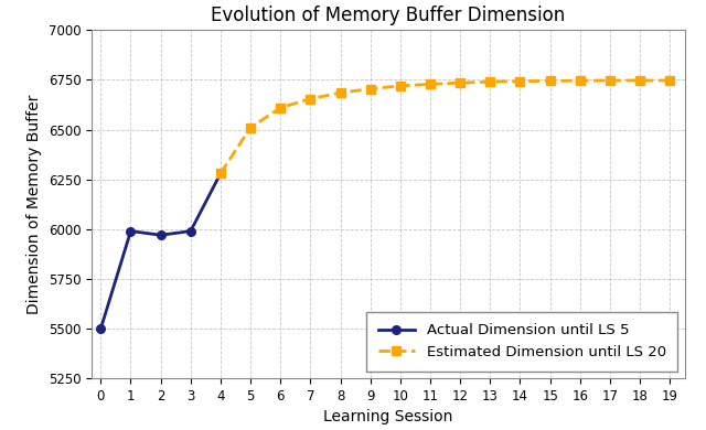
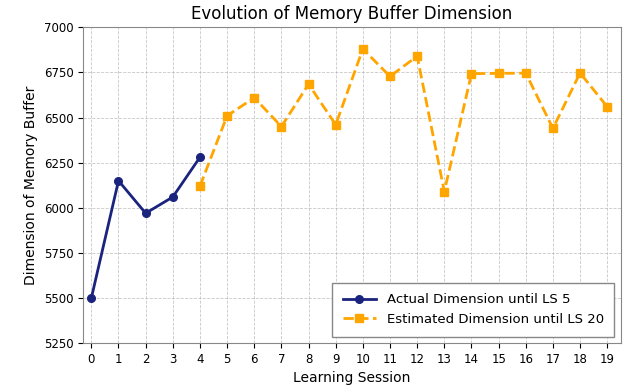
Actual Dimension until LS 5/1: 5990 -> 6150
Actual Dimension until LS 5/3: 5990 -> 6060
Estimated Dimension until LS 20/4: 6280 -> 6120
Estimated Dimension until LS 20/7: 6660 -> 6450
Estimated Dimension until LS 20/9: 6700 -> 6460
Estimated Dimension until LS 20/10: 6720 -> 6880
Estimated Dimension until LS 20/12: 6740 -> 6840
Estimated Dimension until LS 20/13: 6740 -> 6090
Estimated Dimension until LS 20/17: 6750 -> 6440
Estimated Dimension until LS 20/19: 6750 -> 6560
